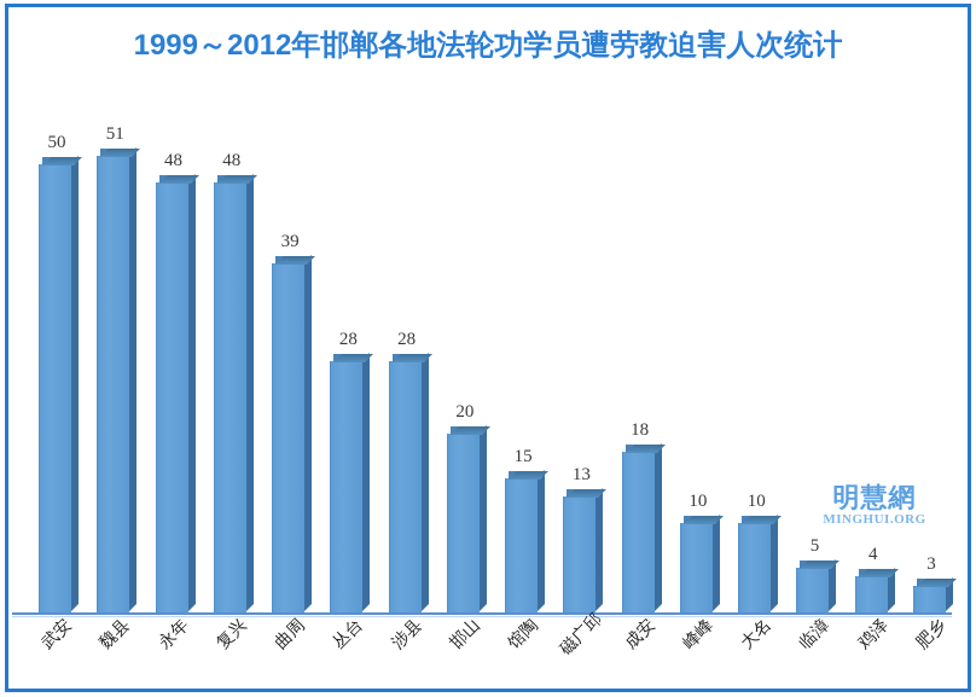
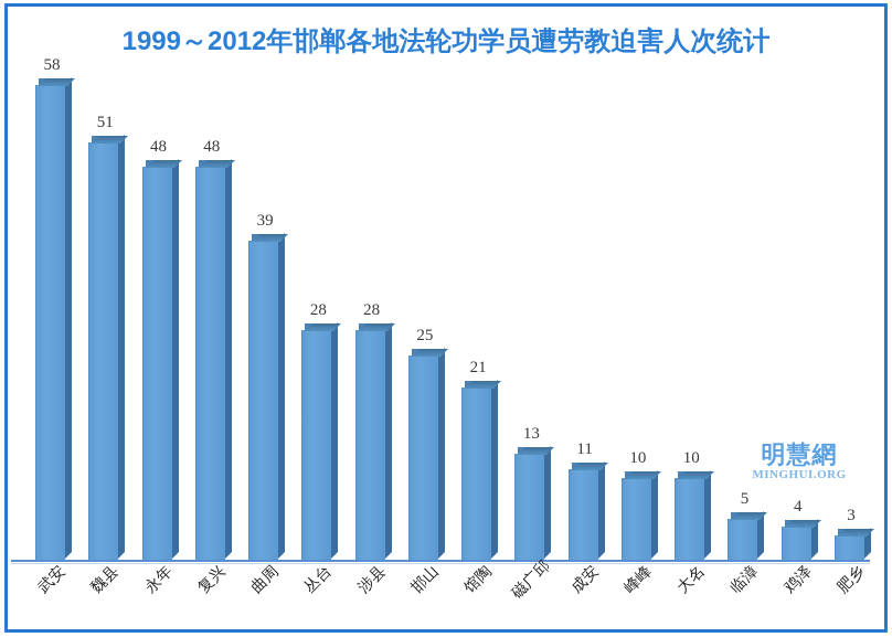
武安: 50 -> 58
邯山: 20 -> 25
馆陶: 15 -> 21
成安: 18 -> 11
